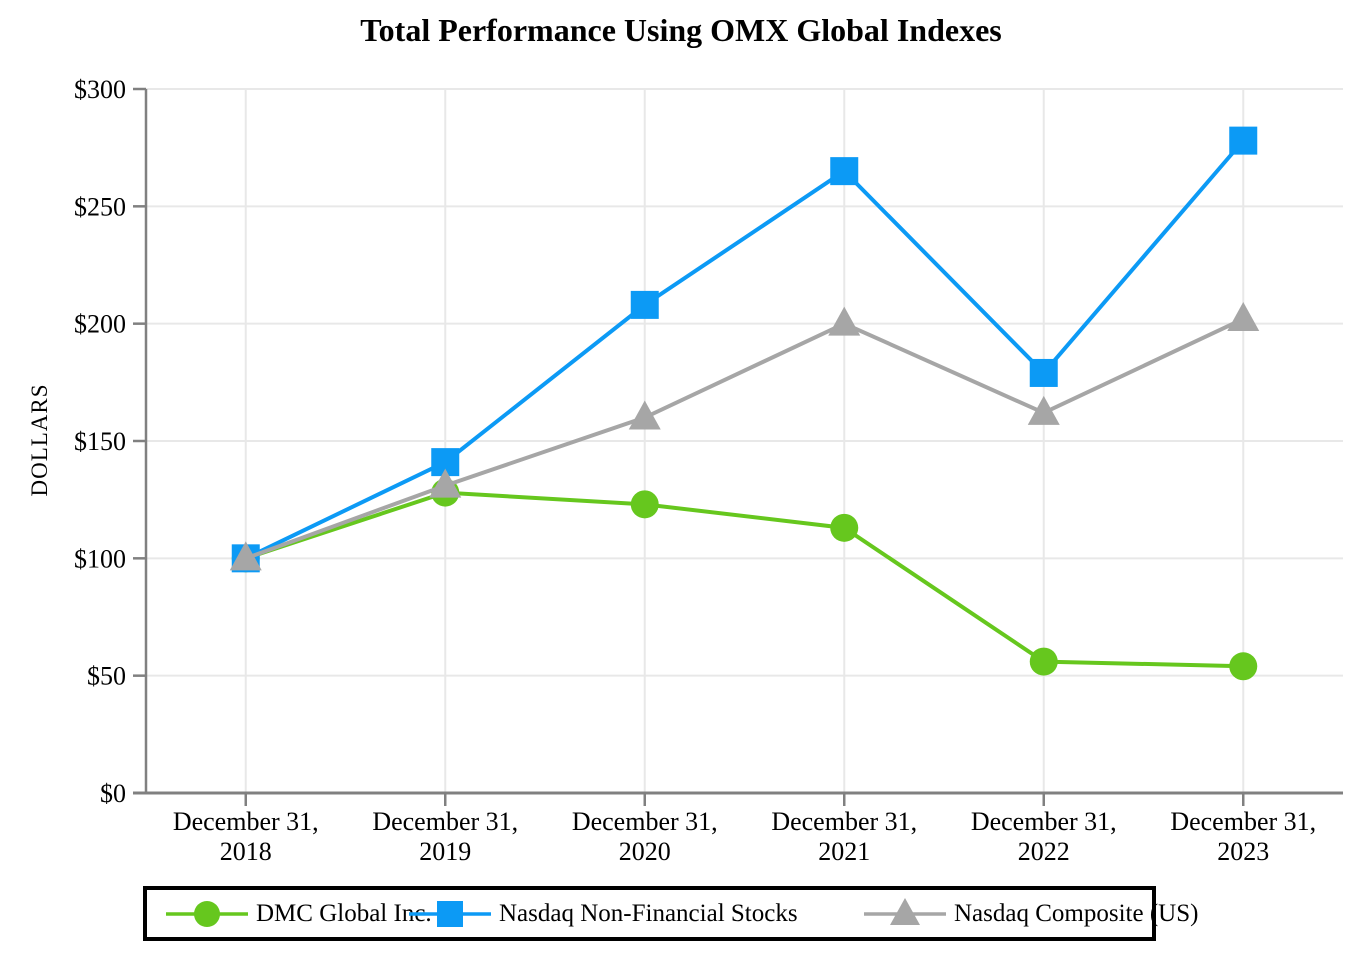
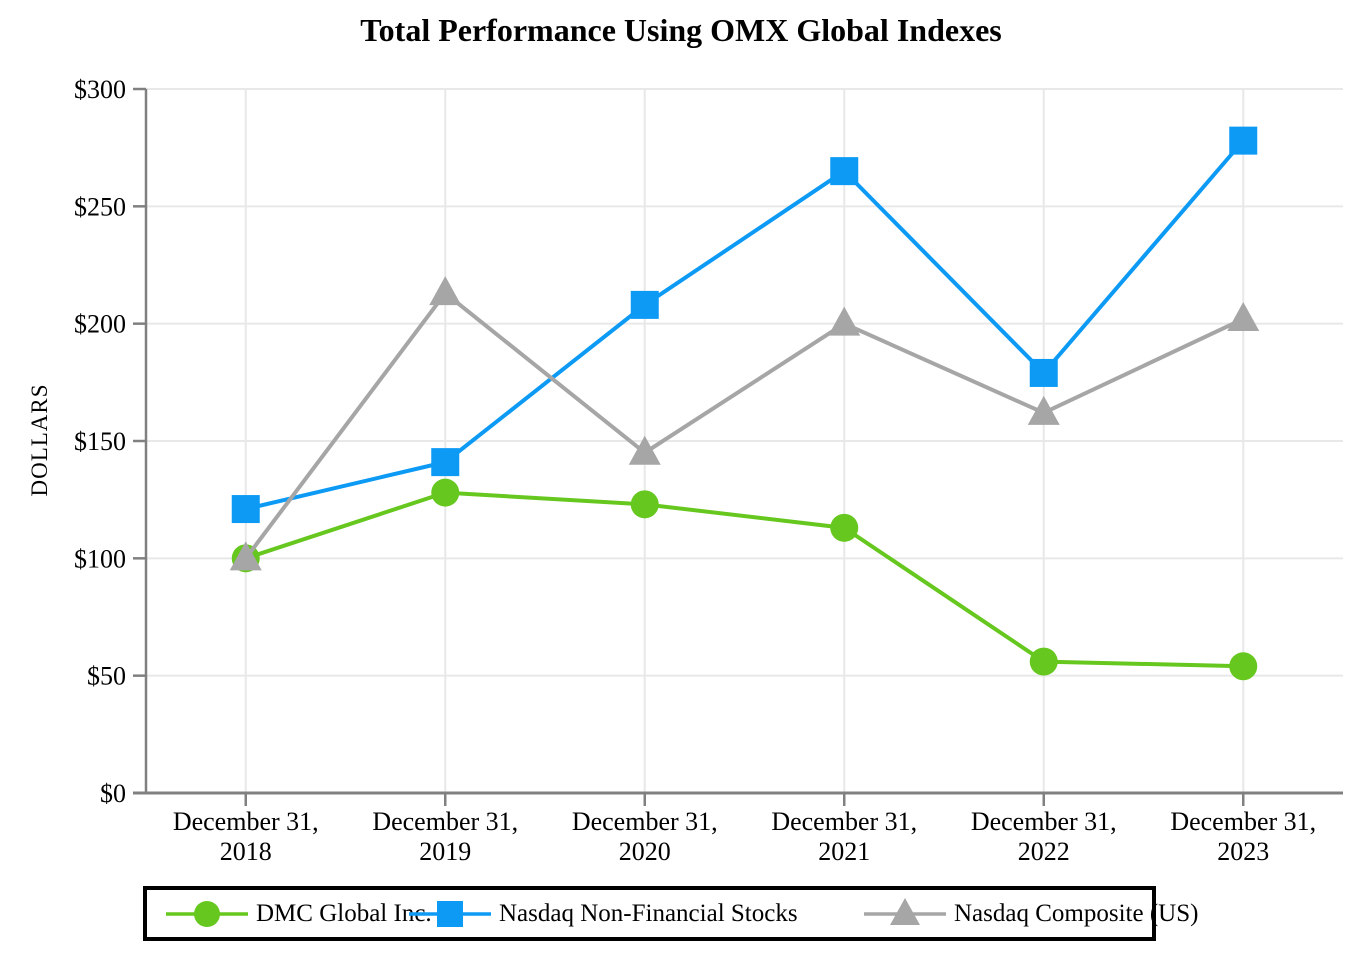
Nasdaq Non-Financial Stocks/December 31, 2018: $100 -> $121
Nasdaq Composite (US)/December 31, 2019: $131 -> $213
Nasdaq Composite (US)/December 31, 2020: $160 -> $145
